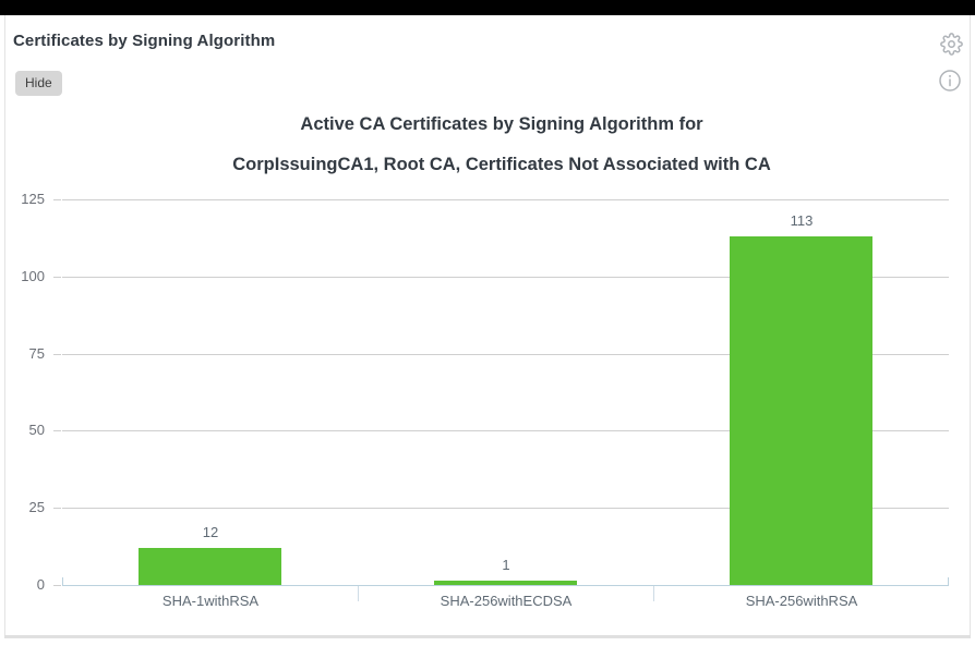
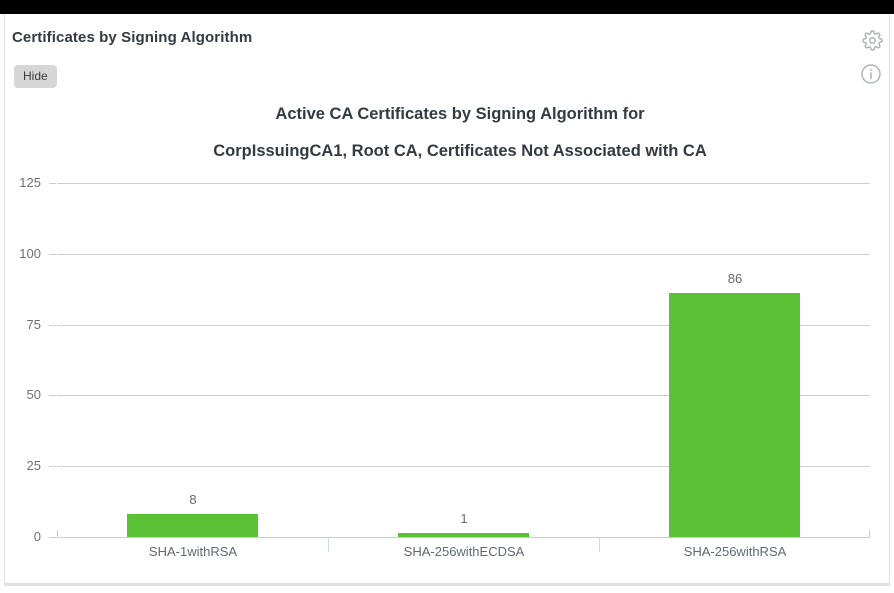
SHA-1withRSA: 12 -> 8
SHA-256withRSA: 113 -> 86
